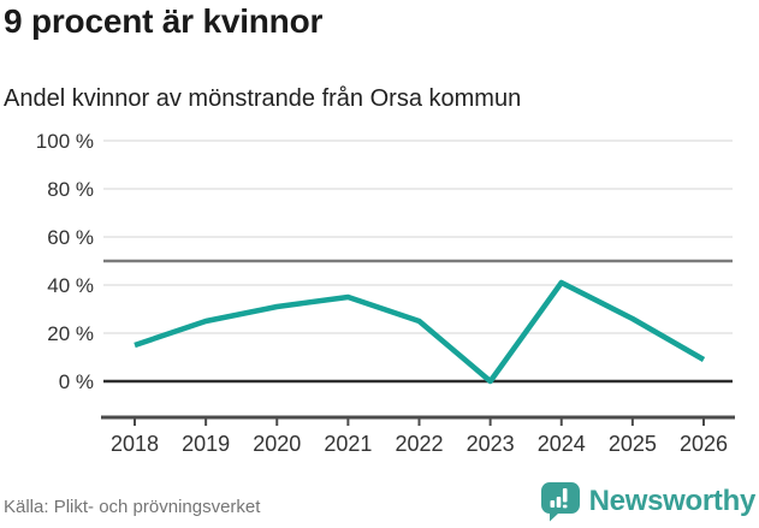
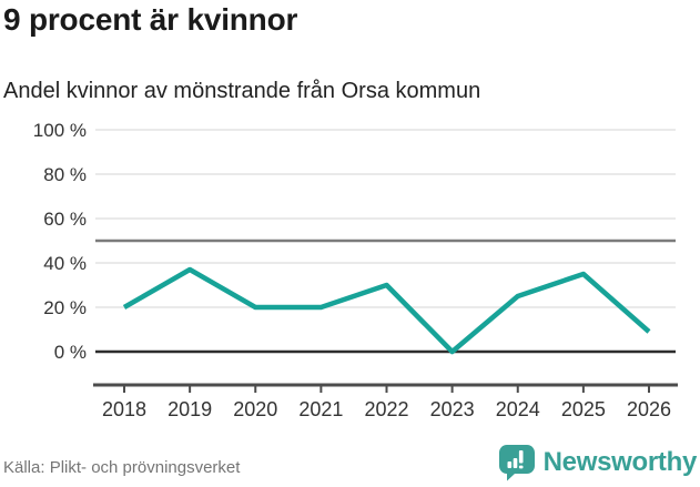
2018: 15% -> 20%
2019: 25% -> 37%
2020: 31% -> 20%
2021: 35% -> 20%
2022: 25% -> 30%
2024: 41% -> 25%
2025: 26% -> 35%
